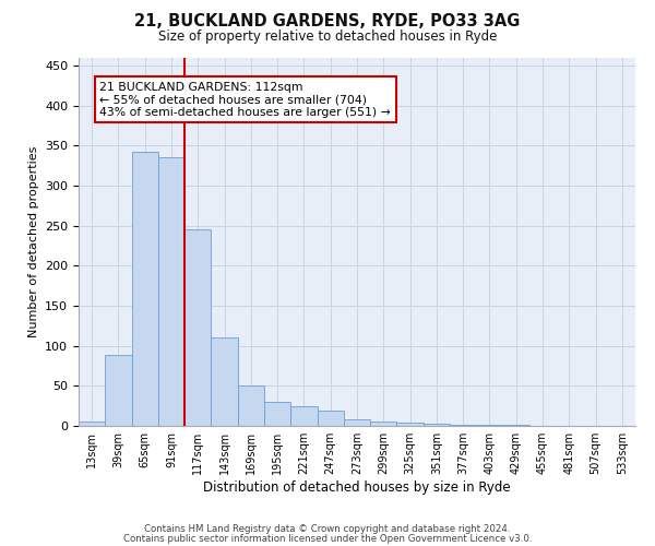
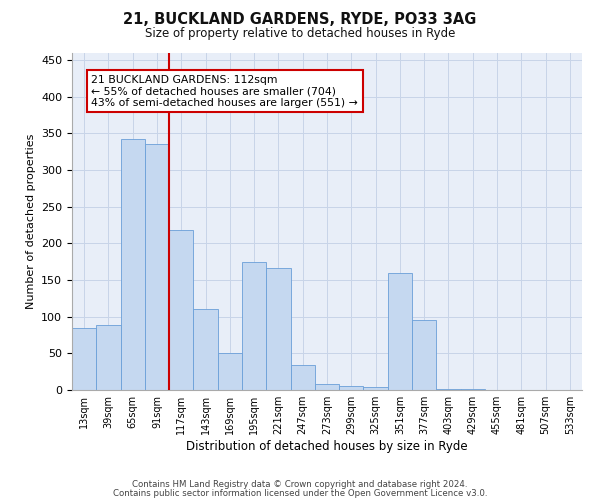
13sqm: 5 -> 84
117sqm: 245 -> 218
195sqm: 30 -> 174
221sqm: 25 -> 166
247sqm: 19 -> 34
351sqm: 3 -> 160
377sqm: 2 -> 96
